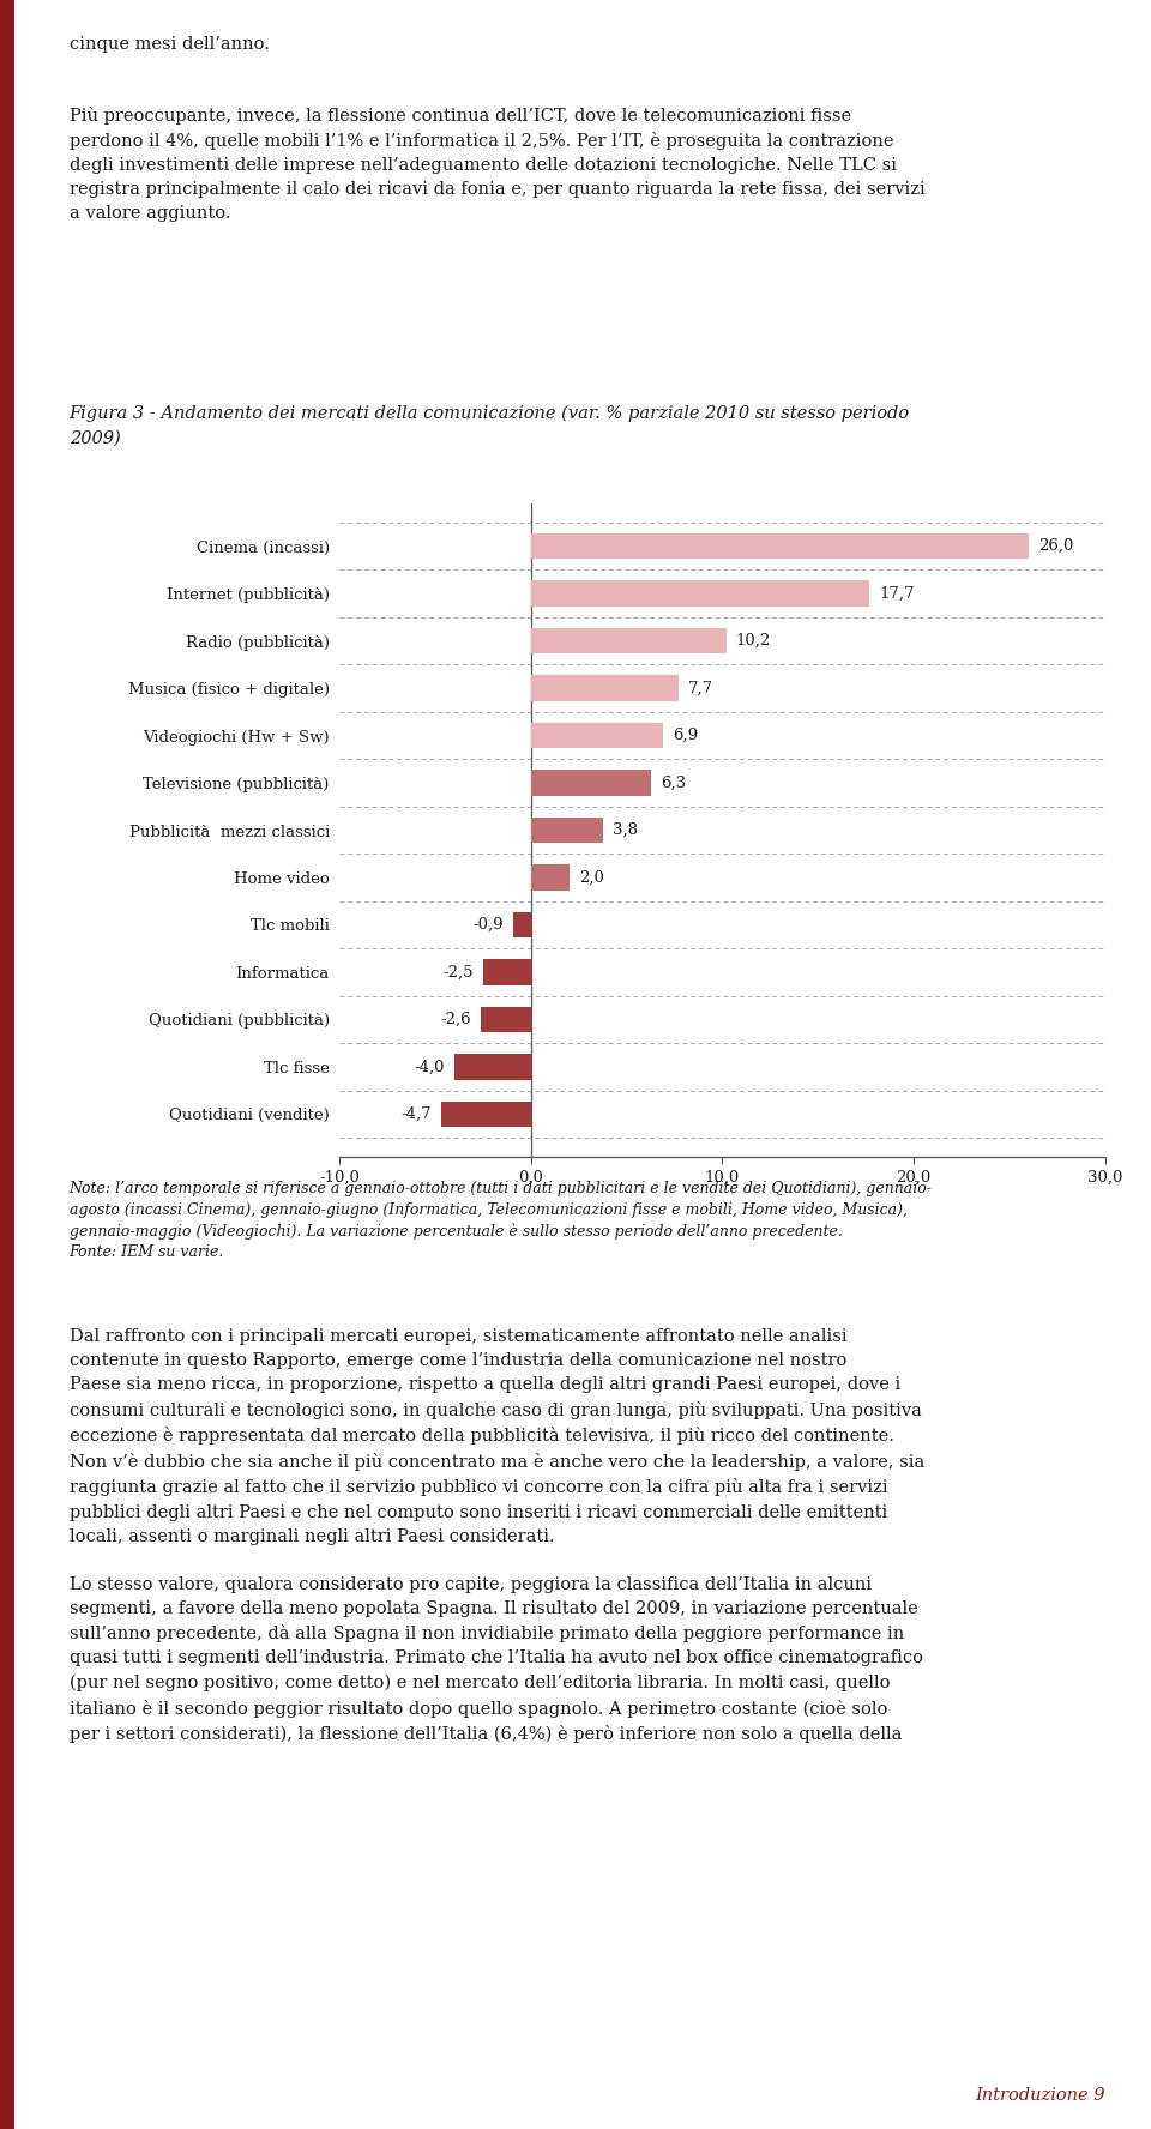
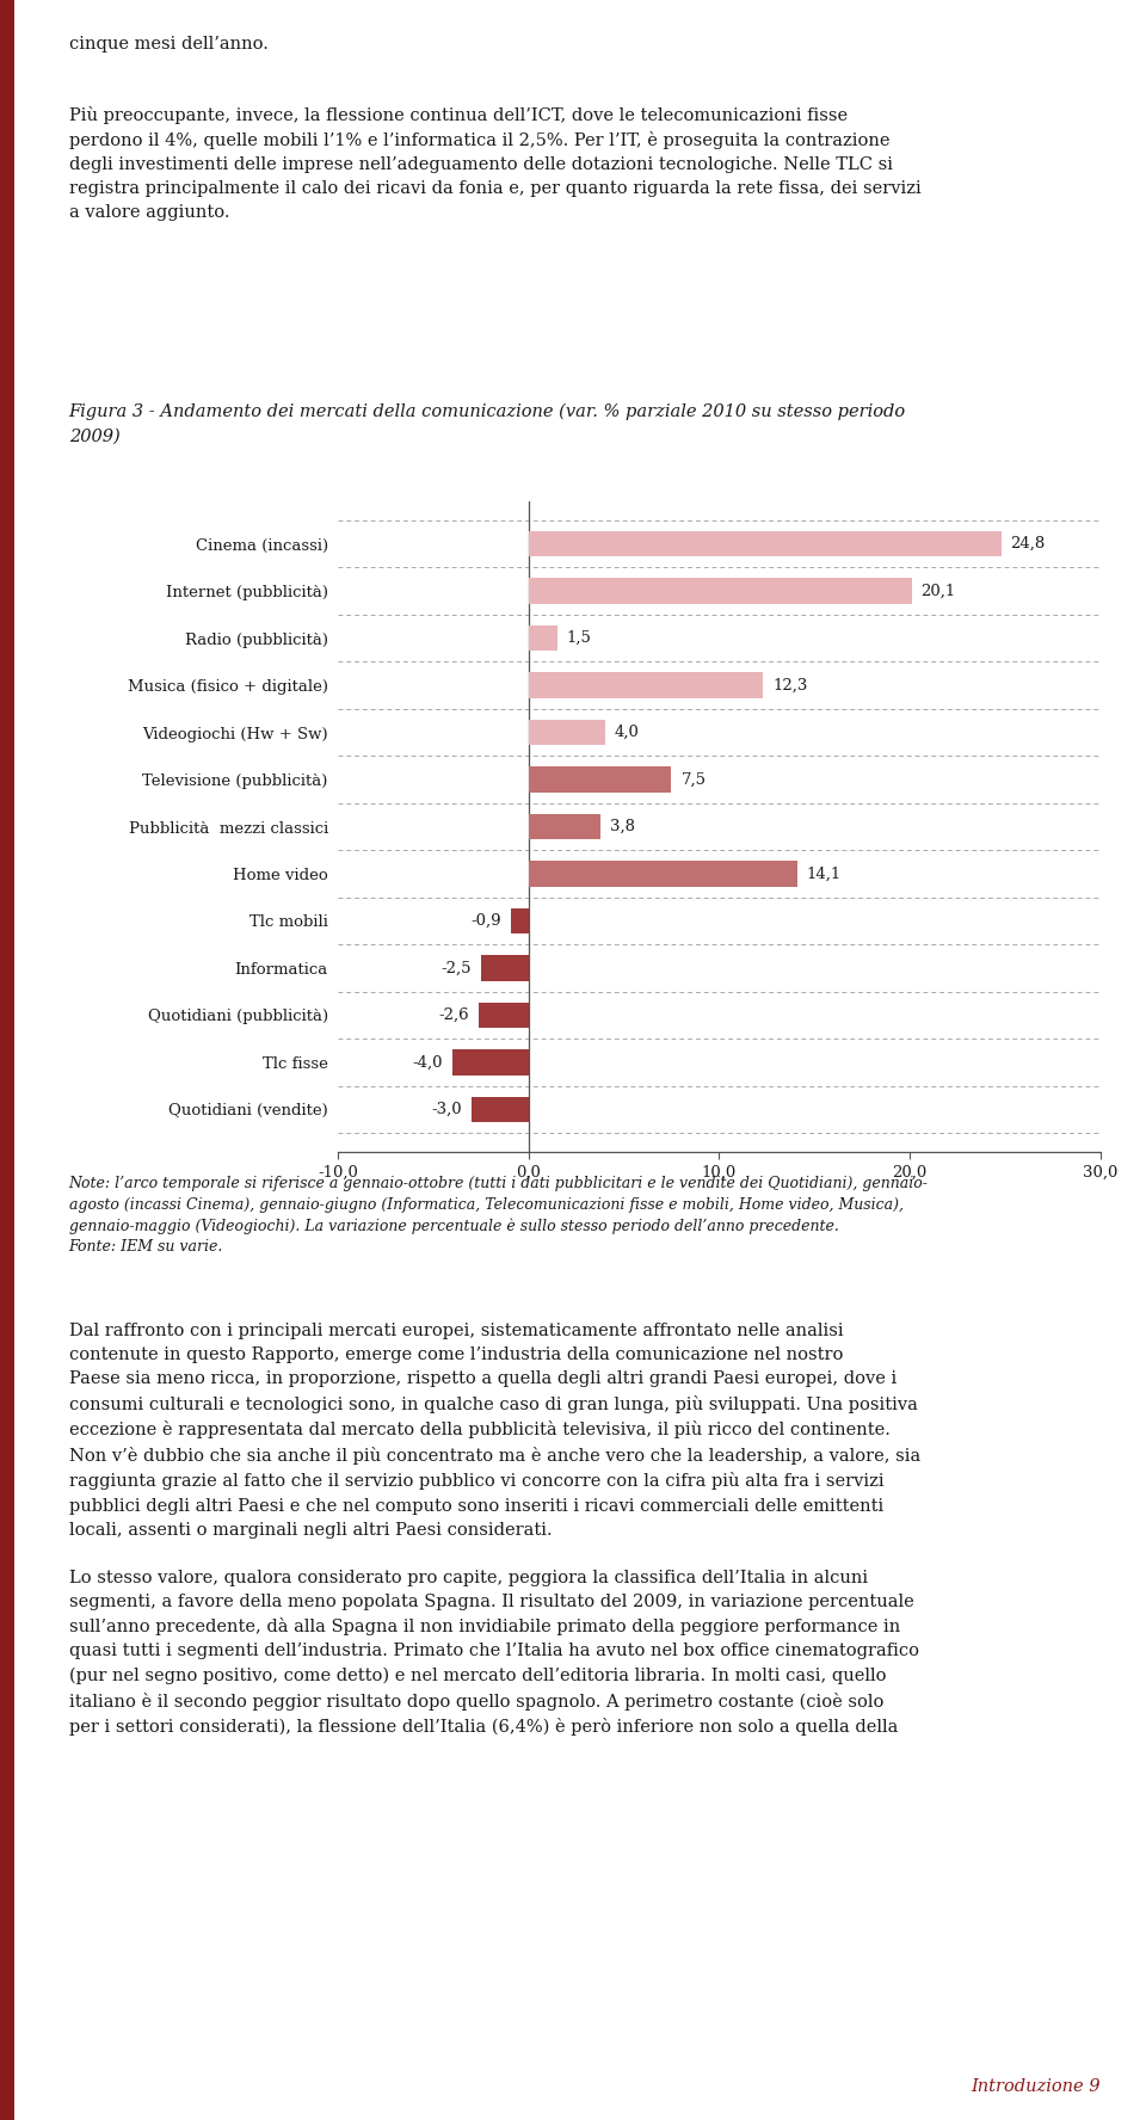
Cinema (incassi): 26,0 -> 24,8
Internet (pubblicità): 17,7 -> 20,1
Radio (pubblicità): 10,2 -> 1,5
Musica (fisico + digitale): 7,7 -> 12,3
Videogiochi (Hw + Sw): 6,9 -> 4,0
Televisione (pubblicità): 6,3 -> 7,5
Home video: 2,0 -> 14,1
Quotidiani (vendite): -4,7 -> -3,0
